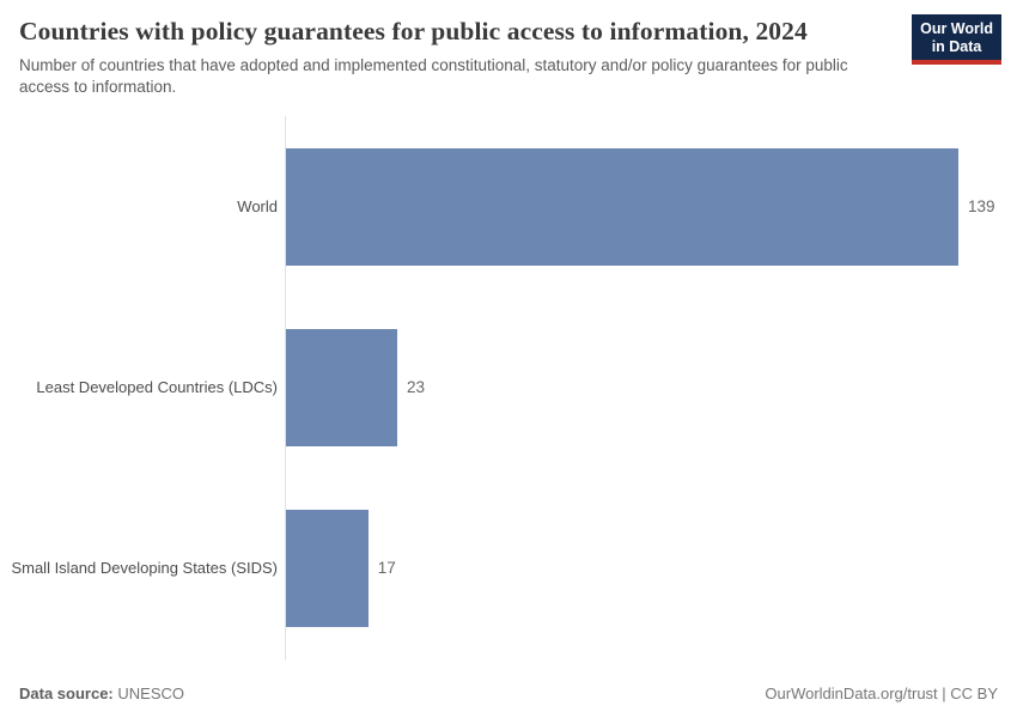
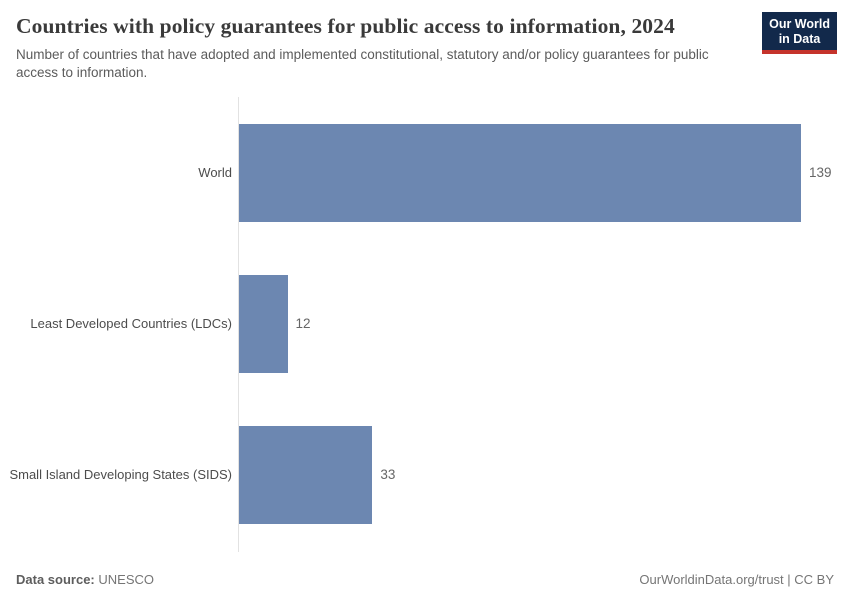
Least Developed Countries (LDCs): 23 -> 12
Small Island Developing States (SIDS): 17 -> 33
